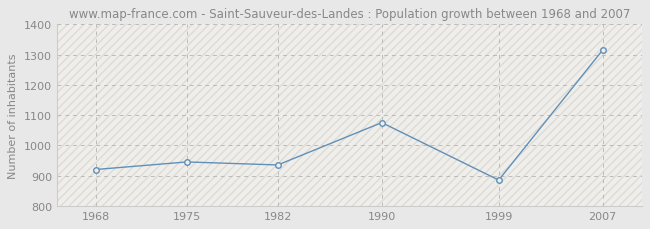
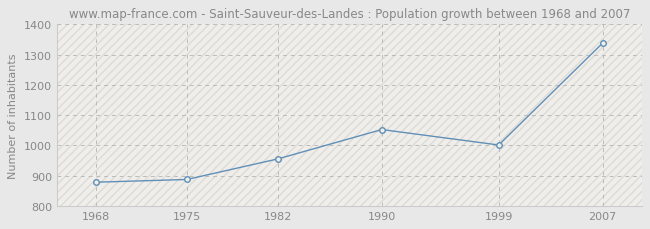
1968: 920 -> 878
1975: 945 -> 887
1982: 935 -> 955
1990: 1075 -> 1052
1999: 885 -> 1001
2007: 1315 -> 1338
